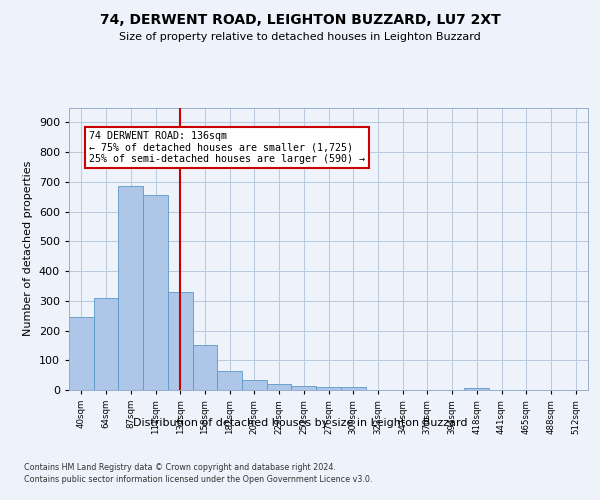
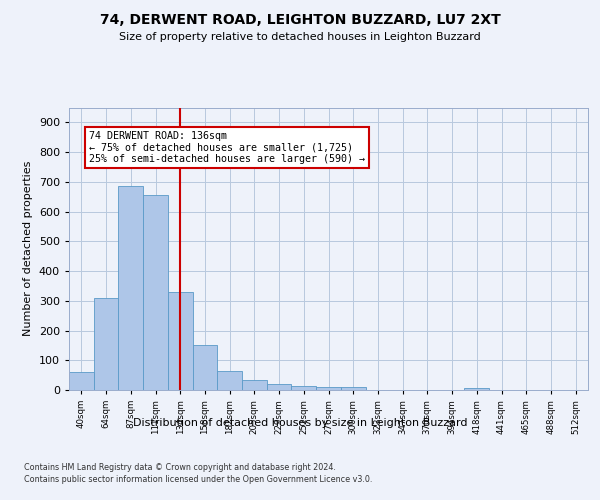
40sqm: 245 -> 62
